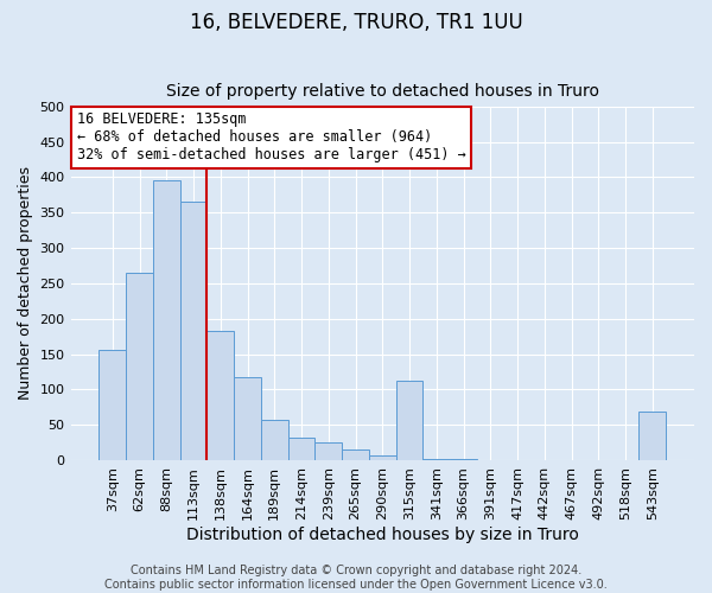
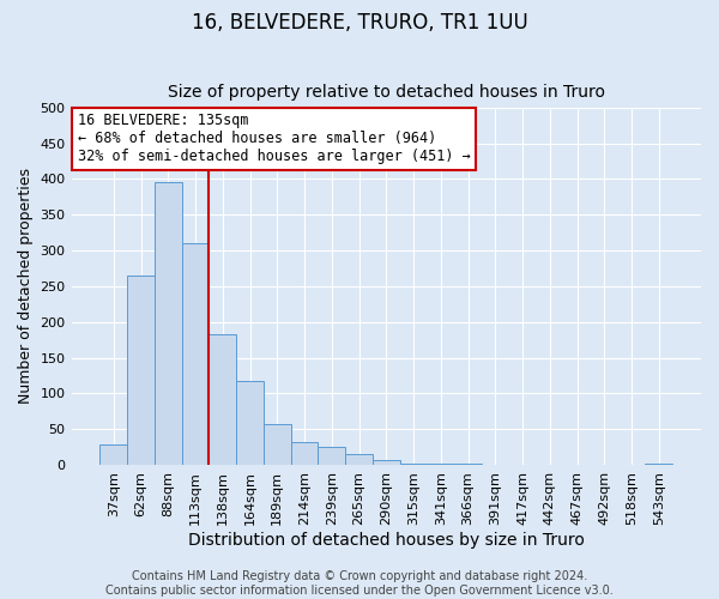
37sqm: 156 -> 28
113sqm: 366 -> 310
315sqm: 112 -> 1
543sqm: 68 -> 2
